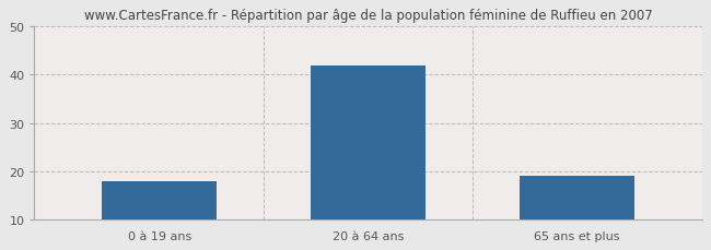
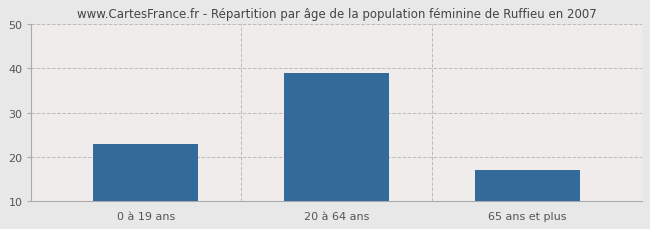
0 à 19 ans: 18 -> 23
20 à 64 ans: 42 -> 39
65 ans et plus: 19 -> 17
